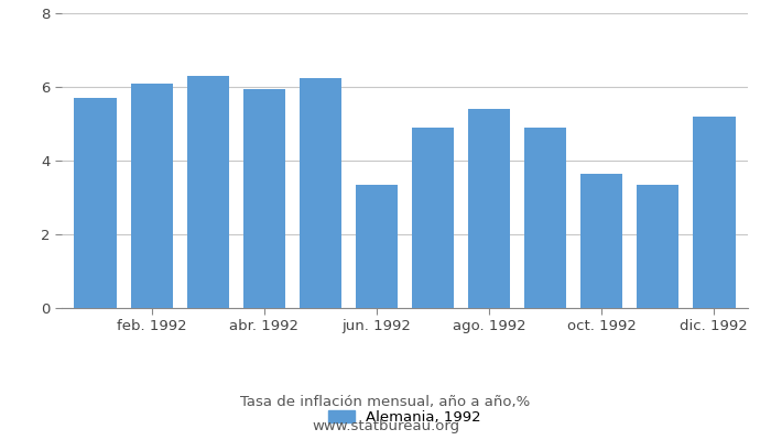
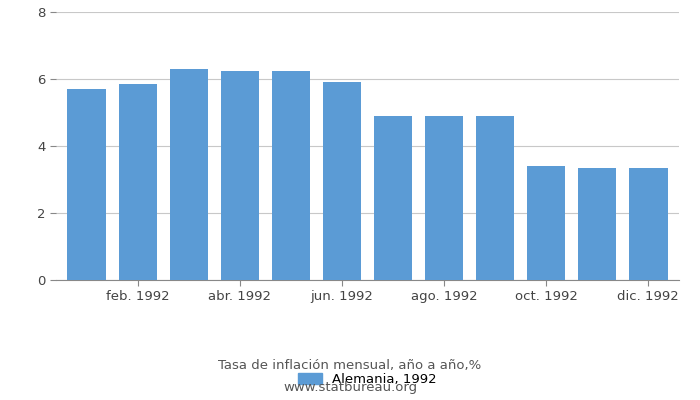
feb. 1992: 6.10 -> 5.85
abr. 1992: 5.95 -> 6.25
jun. 1992: 3.35 -> 5.90
ago. 1992: 5.40 -> 4.90
oct. 1992: 3.65 -> 3.40
dic. 1992: 5.20 -> 3.35
